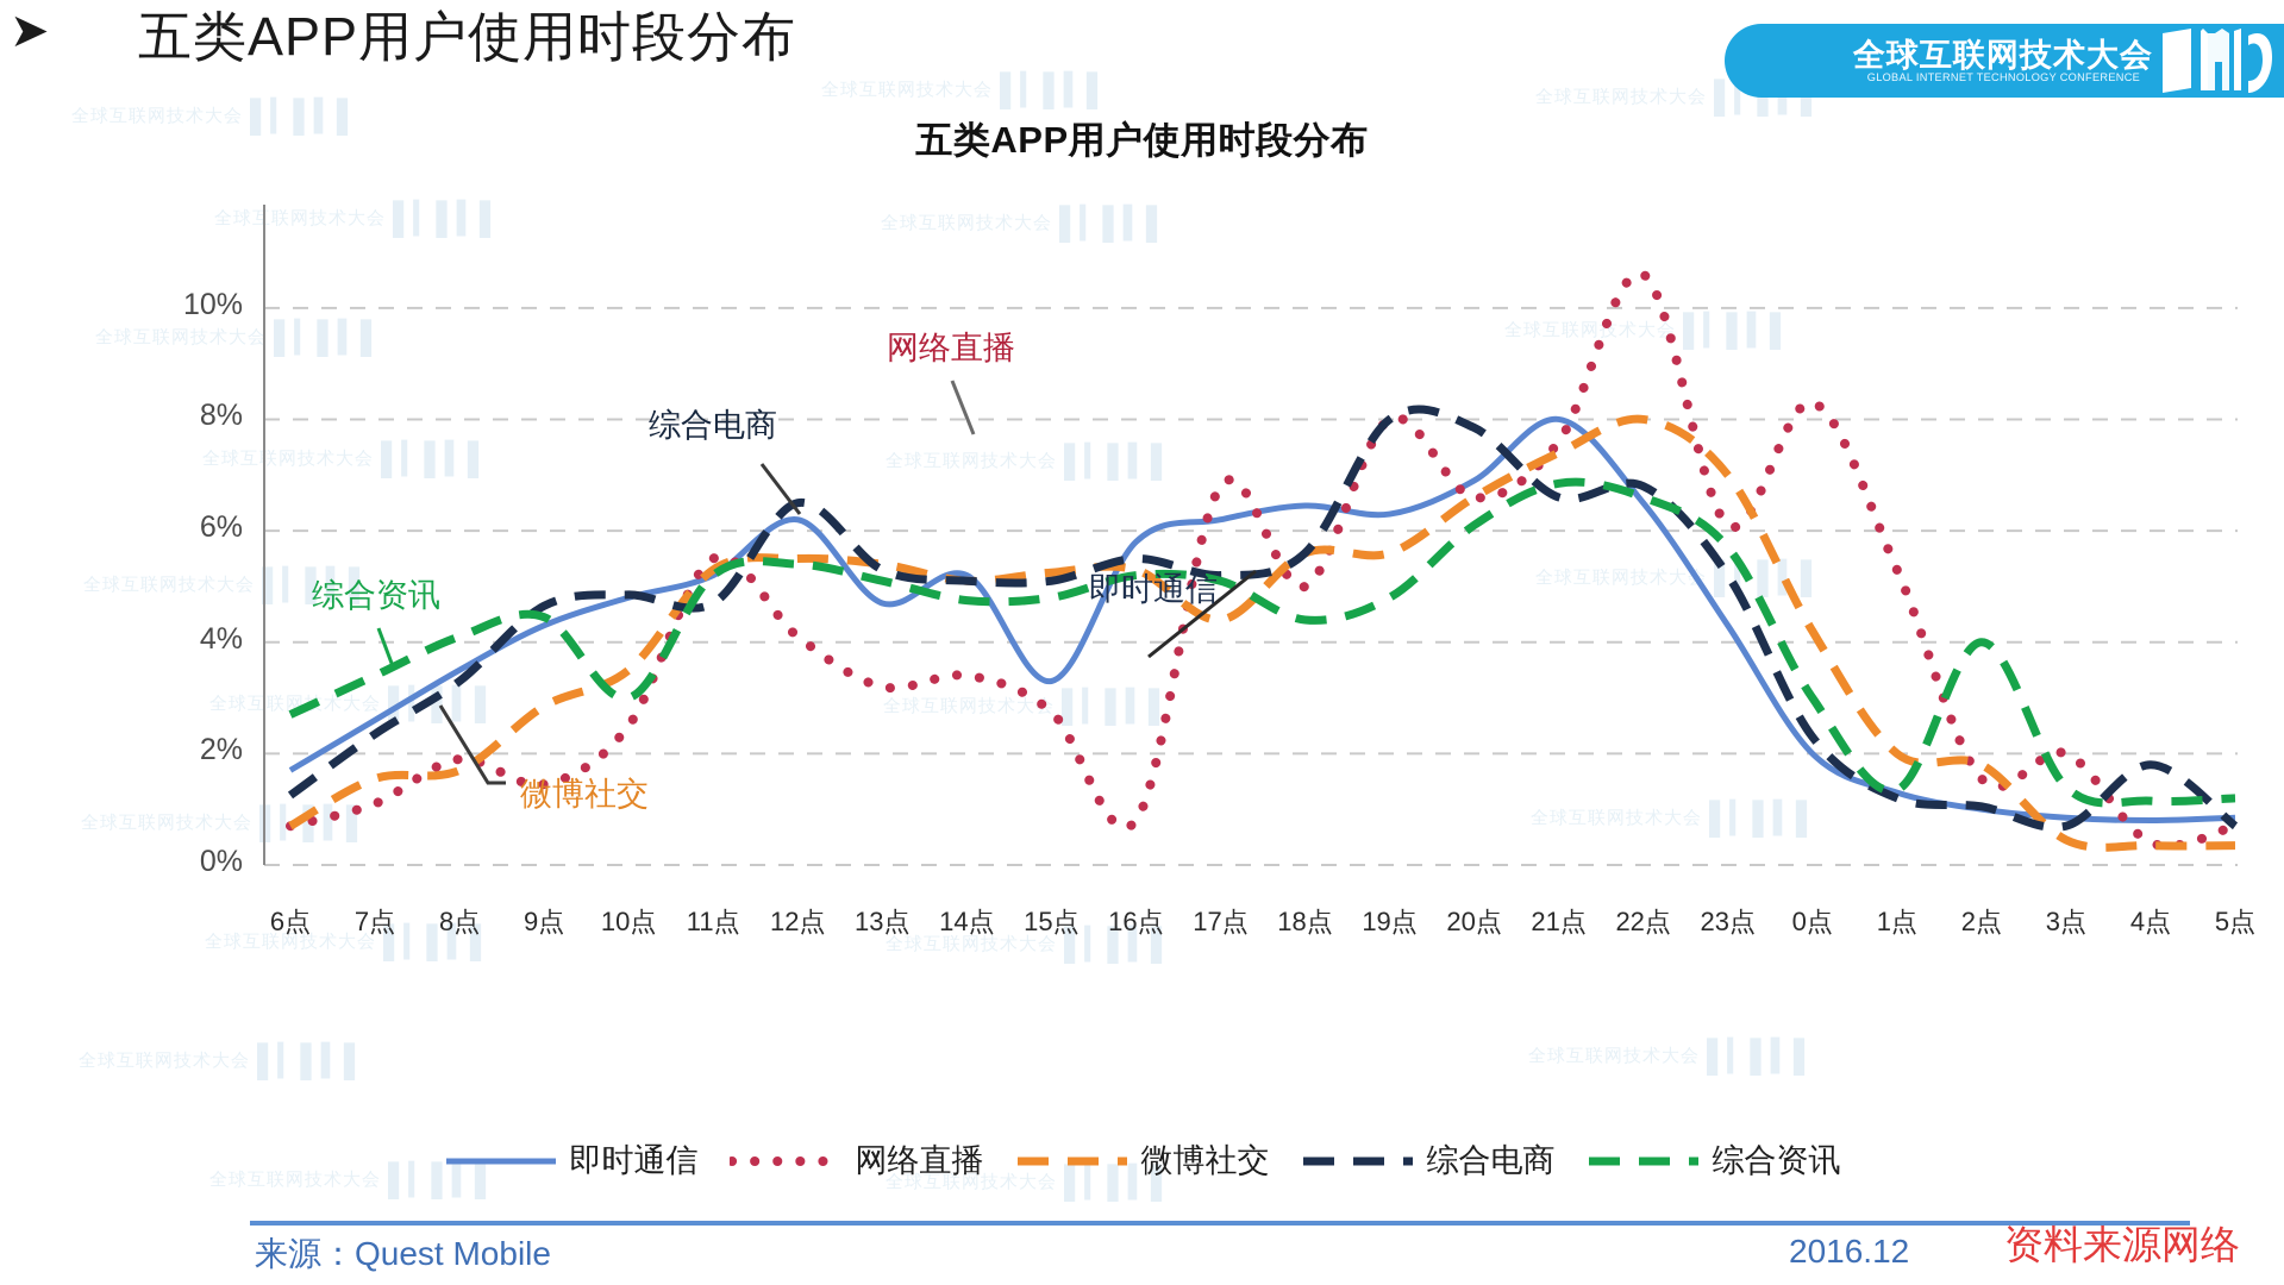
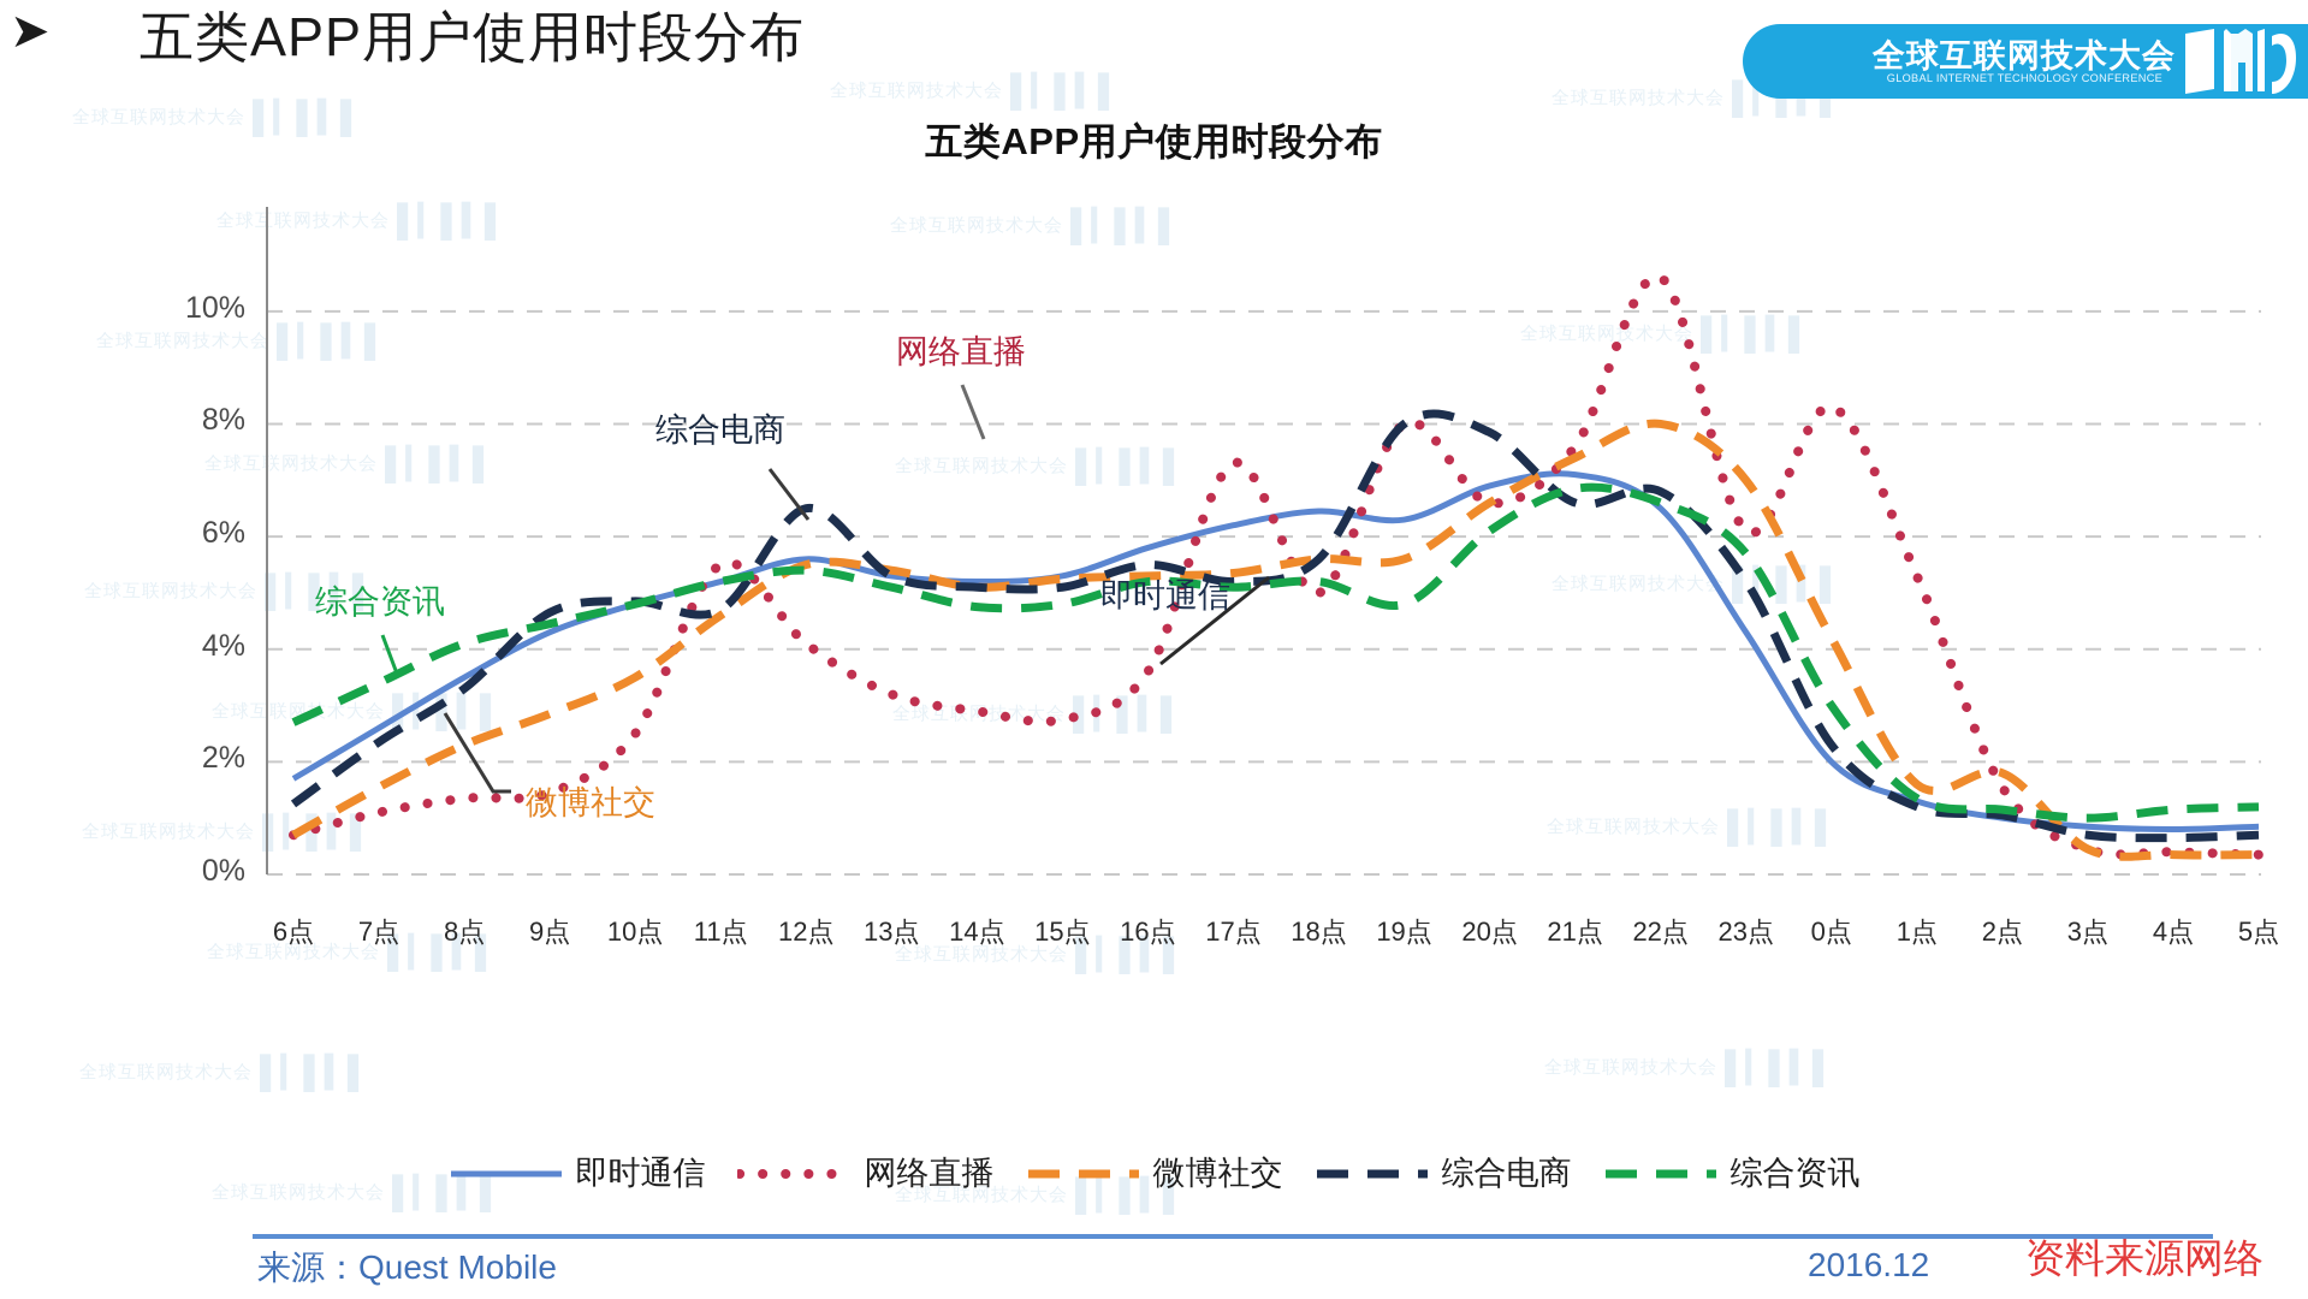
网络直播/8点: 1.9% -> 1.4%
微博社交/8点: 1.7% -> 2.3%
综合资讯/10点: 3.0% -> 4.8%
微博社交/11点: 5.3% -> 4.6%
即时通信/12点: 6.2% -> 5.6%
即时通信/13点: 4.7% -> 5.3%
网络直播/14点: 3.4% -> 2.9%
即时通信/15点: 3.3% -> 5.3%
网络直播/16点: 0.8% -> 3.6%
网络直播/17点: 6.8% -> 7.3%
微博社交/17点: 4.4% -> 5.3%
综合资讯/18点: 4.4% -> 5.2%
即时通信/21点: 8.0% -> 7.1%
微博社交/1点: 2.0% -> 1.6%
综合资讯/2点: 4.0% -> 1.1%
网络直播/3点: 2.0% -> 0.5%
综合资讯/3点: 1.4% -> 1.0%
综合电商/4点: 1.8% -> 0.7%
网络直播/5点: 0.7% -> 0.3%
